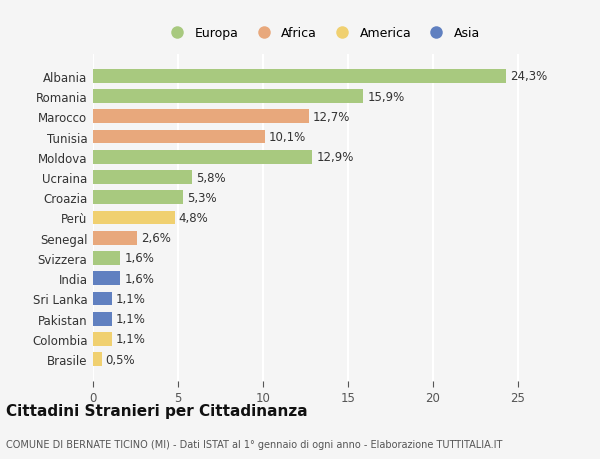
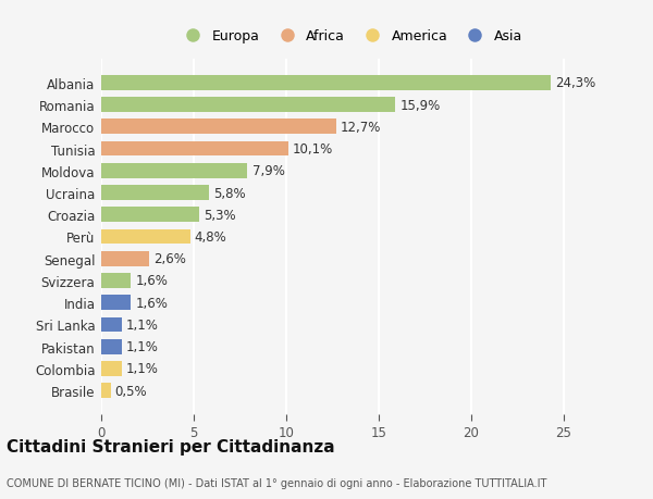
Moldova: 12,9% -> 7,9%
